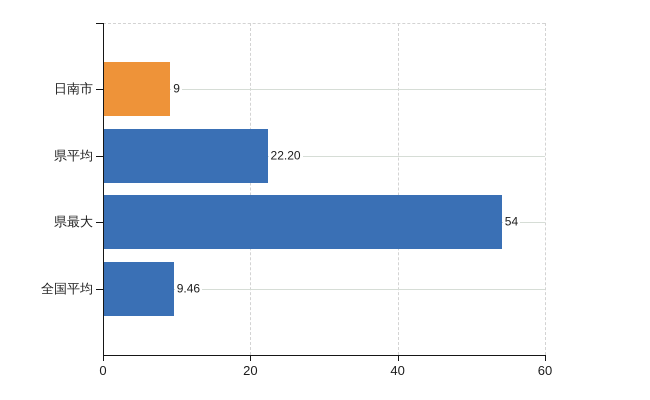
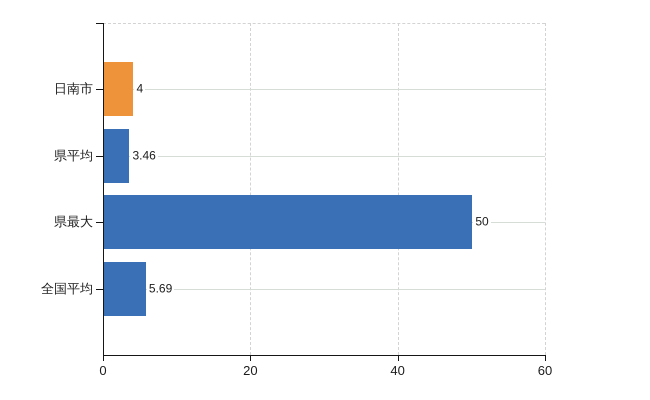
日南市: 9 -> 4
県平均: 22.20 -> 3.46
県最大: 54 -> 50
全国平均: 9.46 -> 5.69
